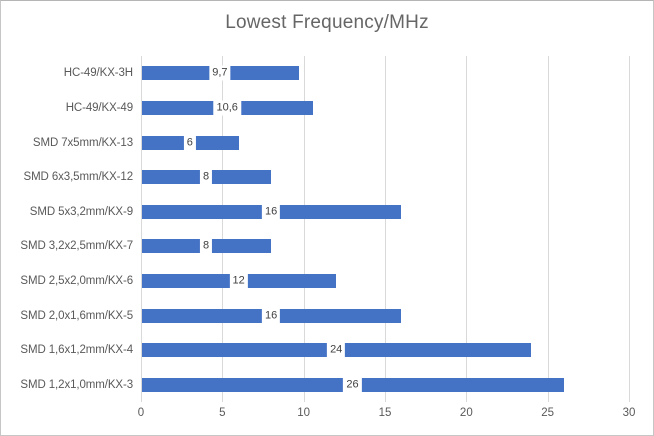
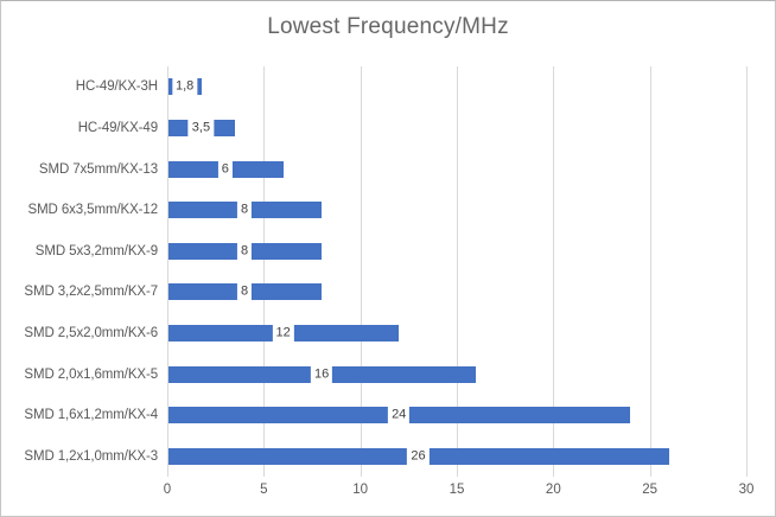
HC-49/KX-3H: 9,7 -> 1,8
HC-49/KX-49: 10,6 -> 3,5
SMD 5x3,2mm/KX-9: 16 -> 8
